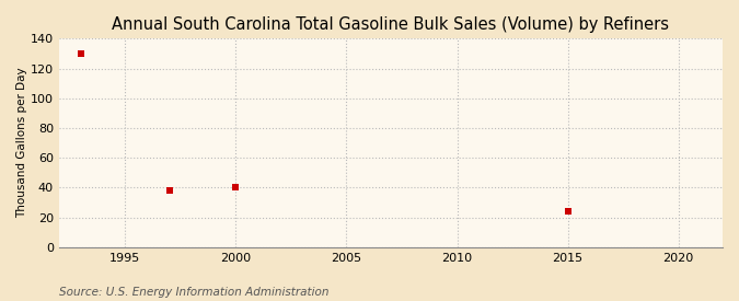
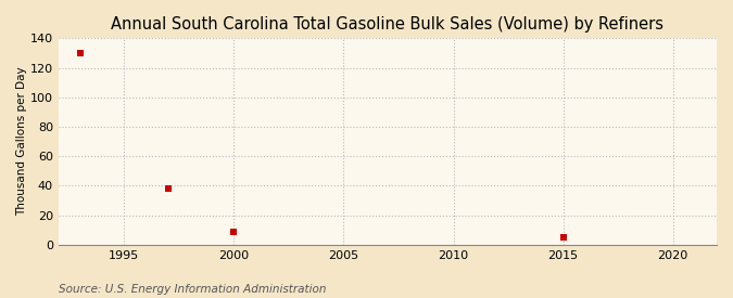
2000: 40 -> 9
2015: 24 -> 5
